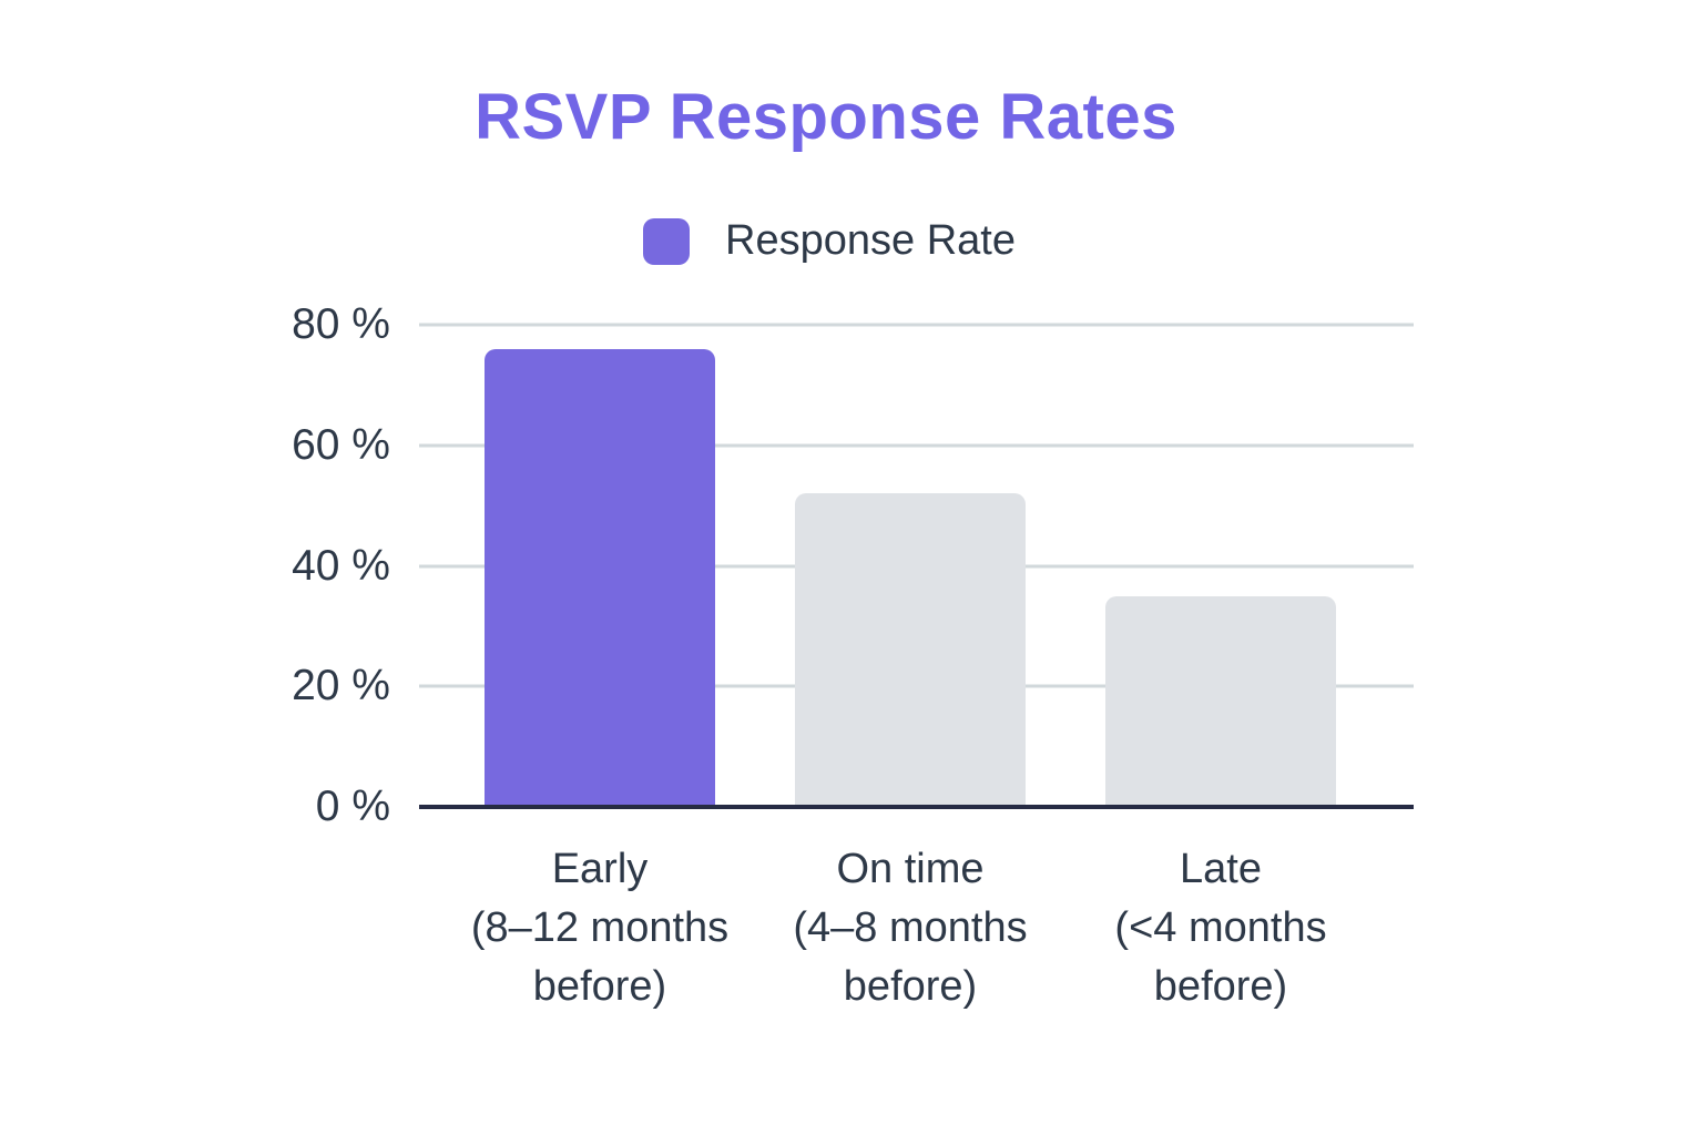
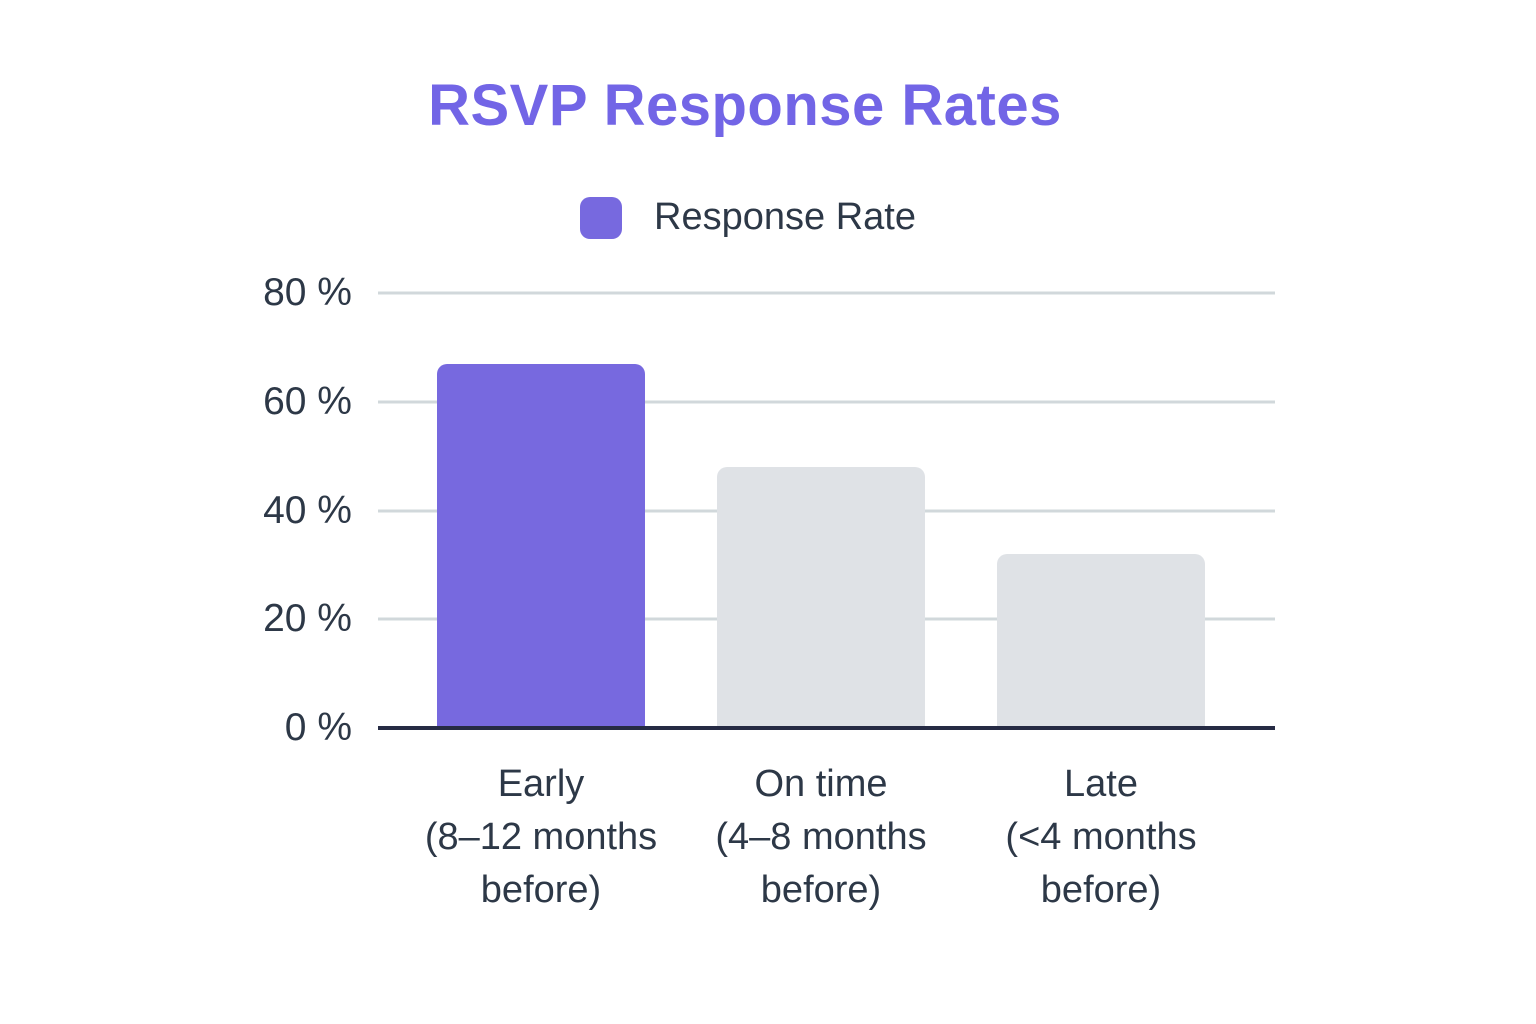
Early: 76% -> 67%
On time: 52% -> 48%
Late: 35% -> 32%
